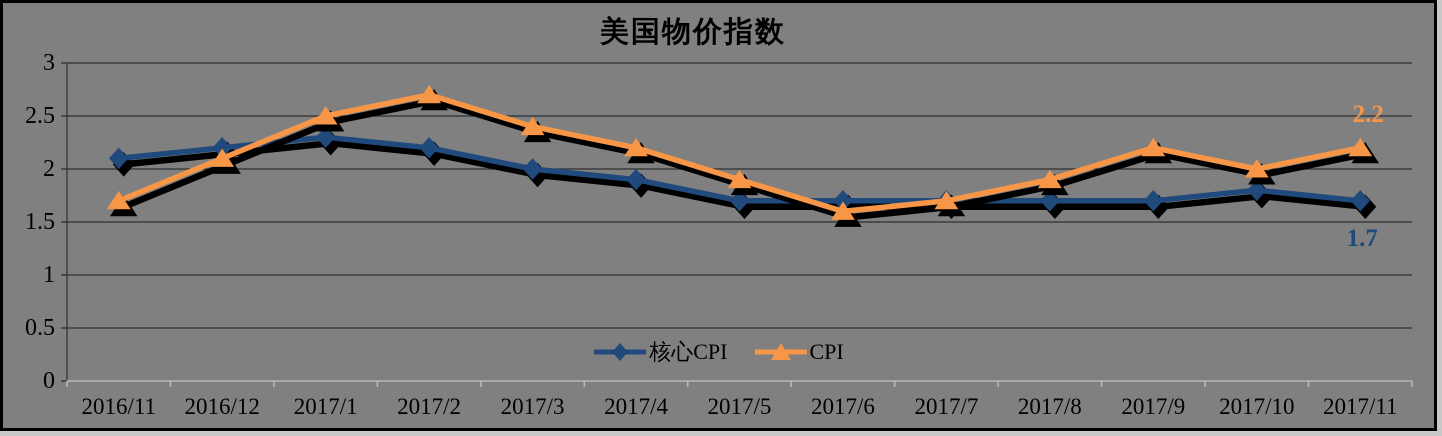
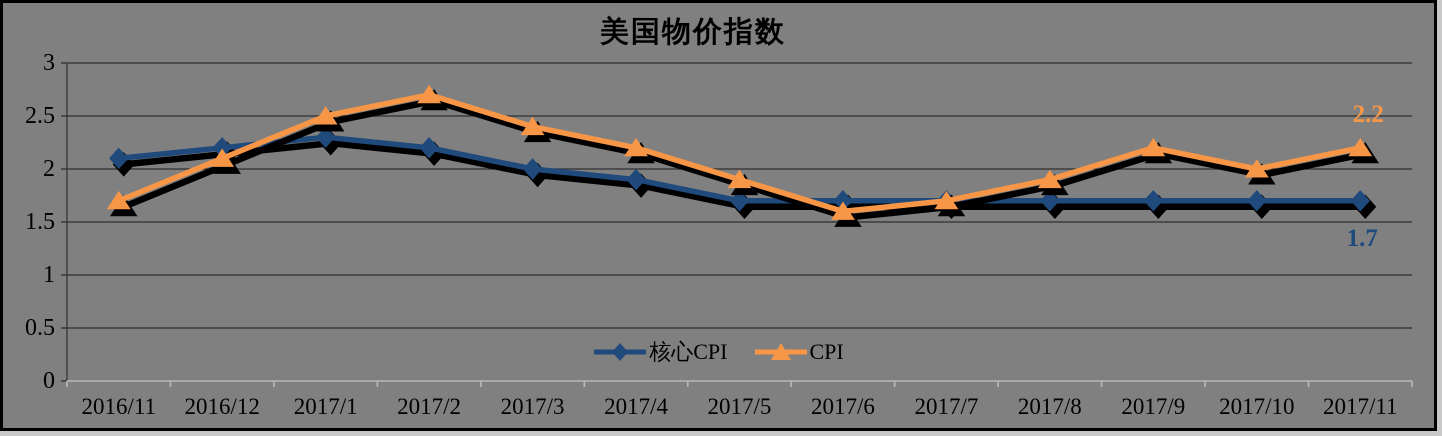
核心CPI/2017/10: 1.8 -> 1.7
